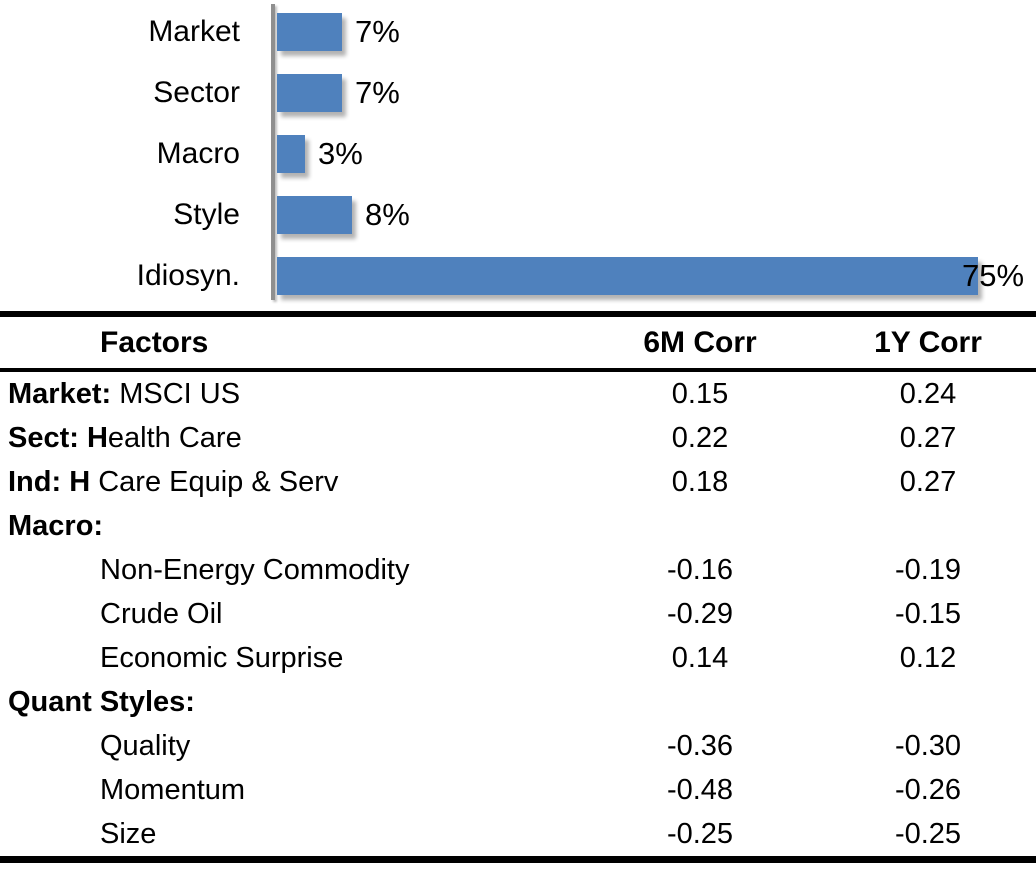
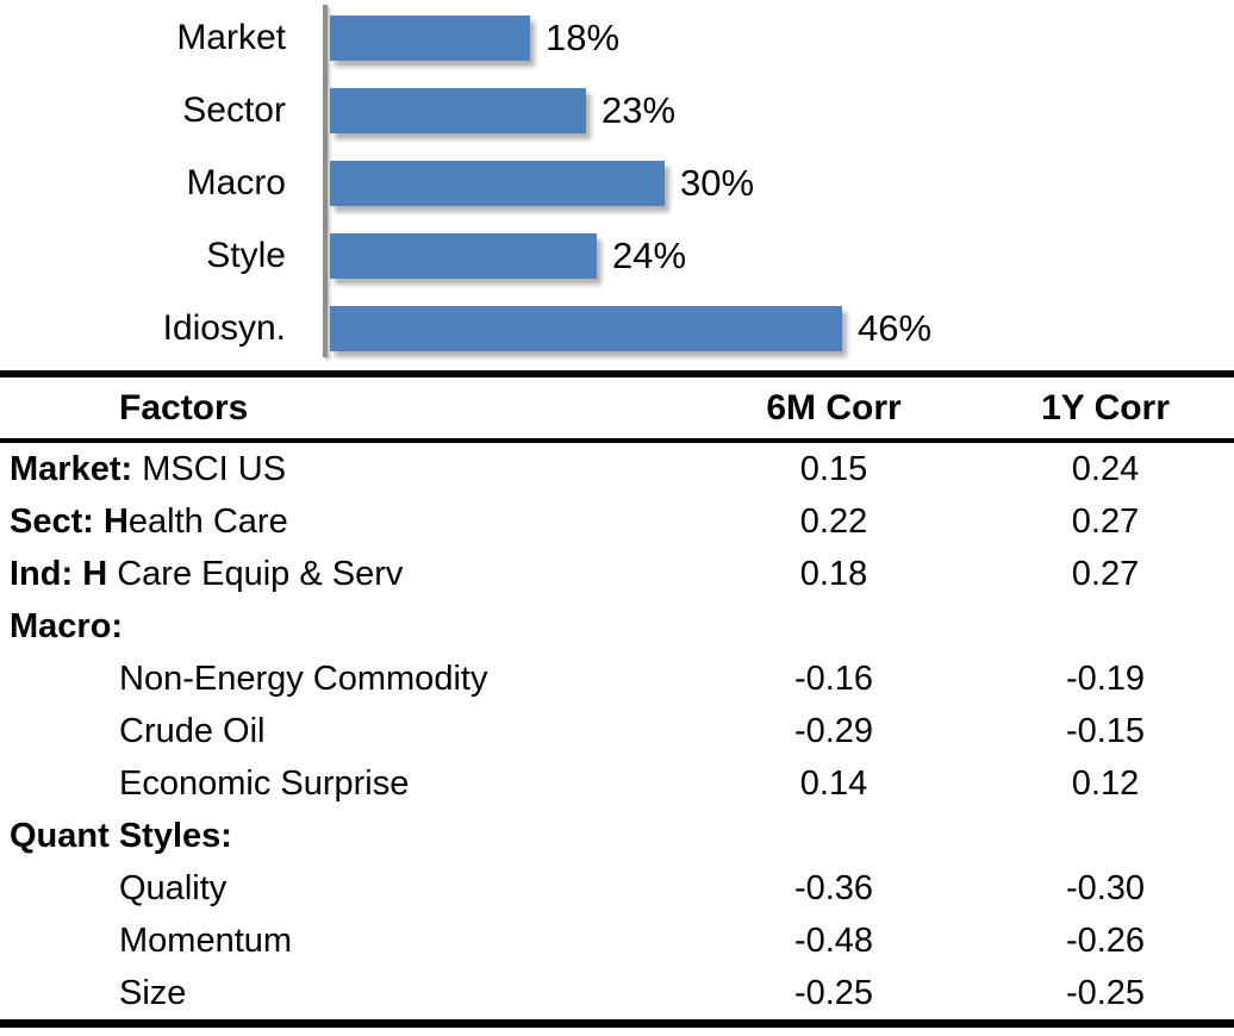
Market: 7% -> 18%
Sector: 7% -> 23%
Macro: 3% -> 30%
Style: 8% -> 24%
Idiosyn.: 75% -> 46%
